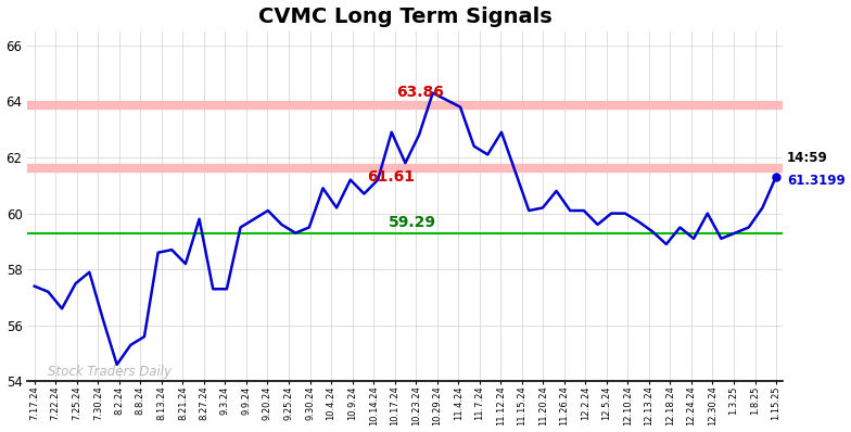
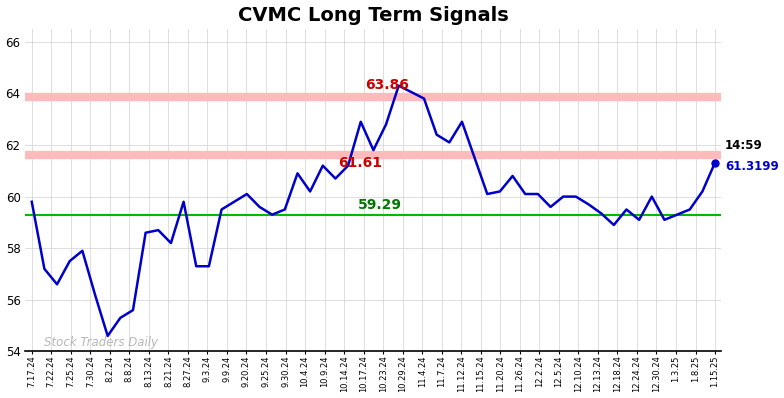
7.17.24: 57.40 -> 59.80
